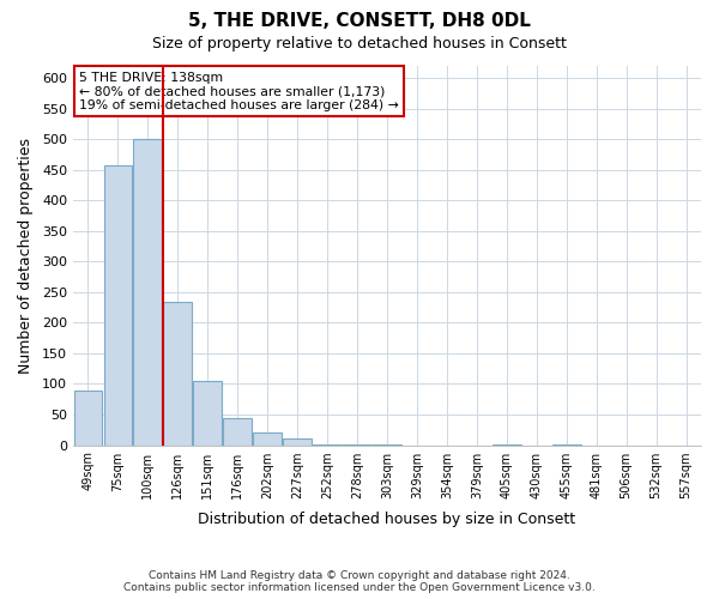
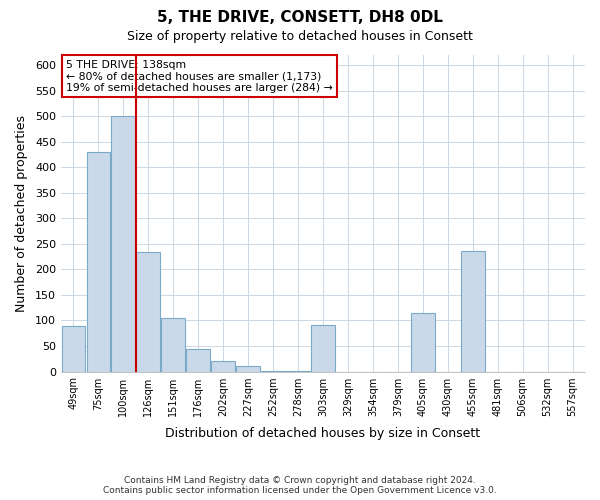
75sqm: 457 -> 430
303sqm: 1 -> 92
405sqm: 1 -> 114
455sqm: 1 -> 236
